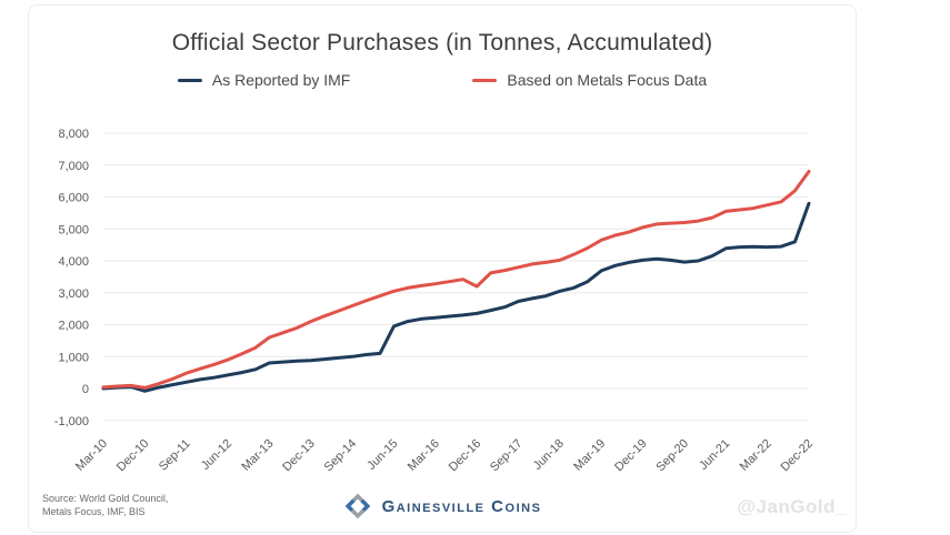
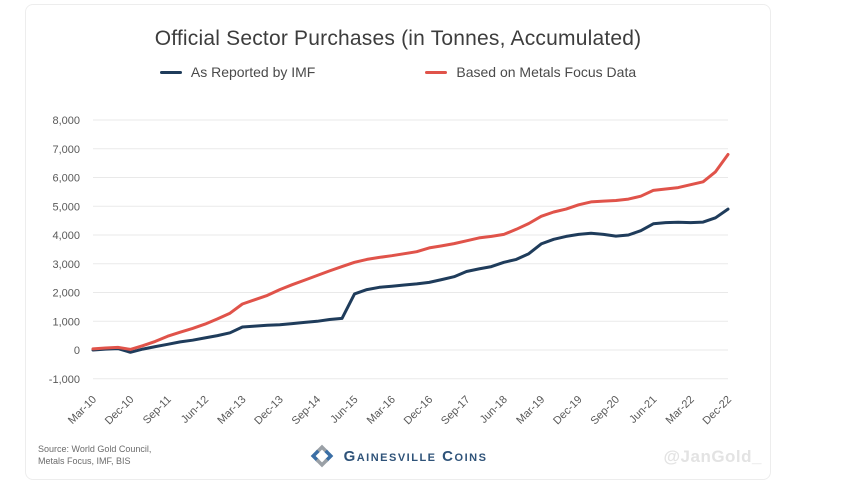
Based on Metals Focus Data/Dec-16: 3200 -> 3600
As Reported by IMF/Dec-22: 5800 -> 4900
